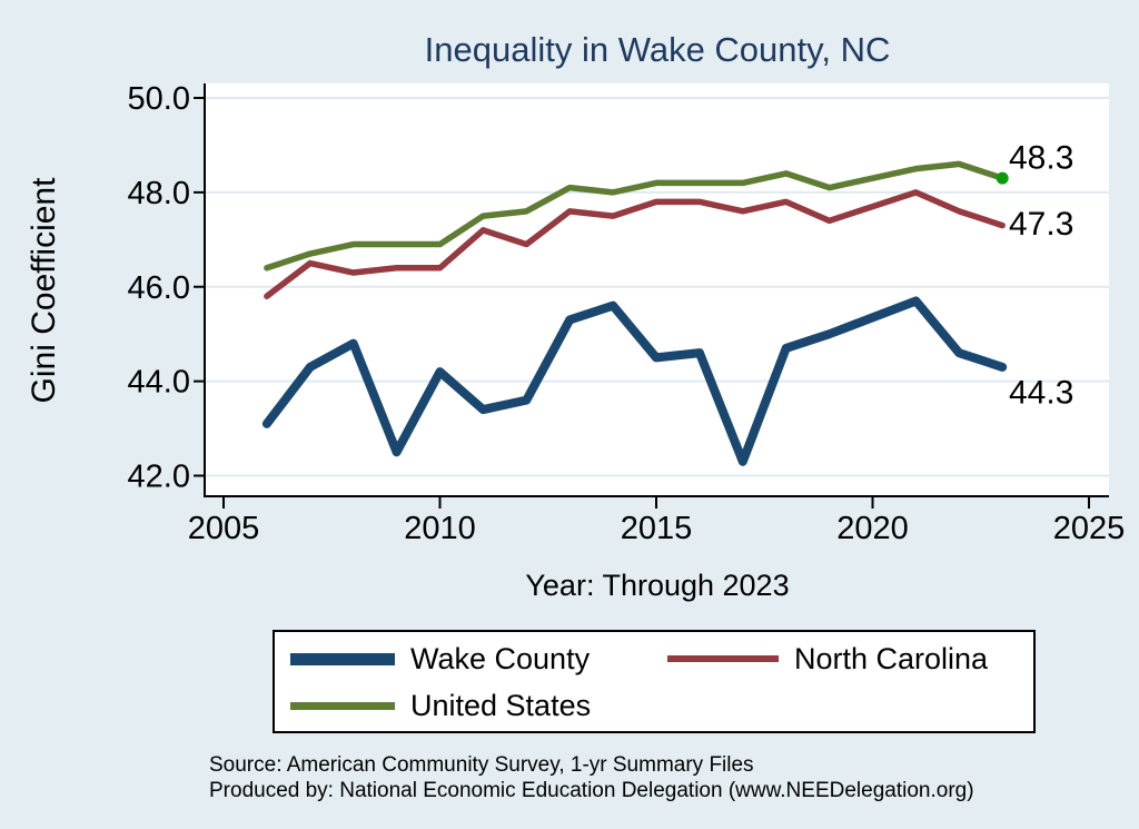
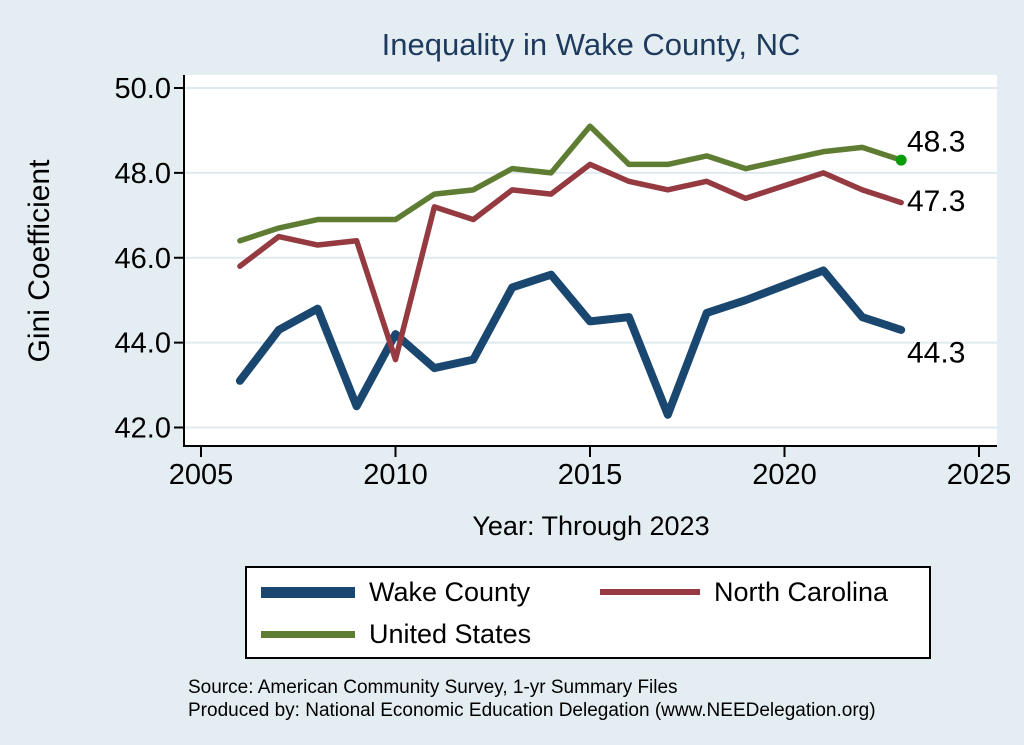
North Carolina/2010: 46.4 -> 43.6
North Carolina/2015: 47.8 -> 48.2
United States/2015: 48.2 -> 49.1
